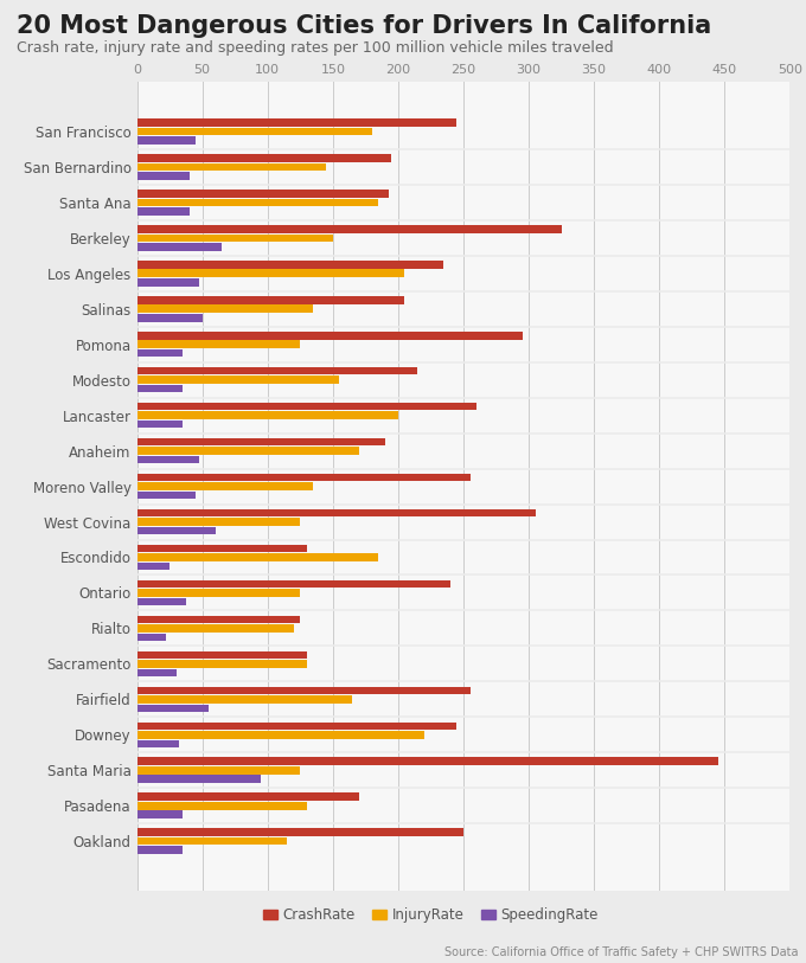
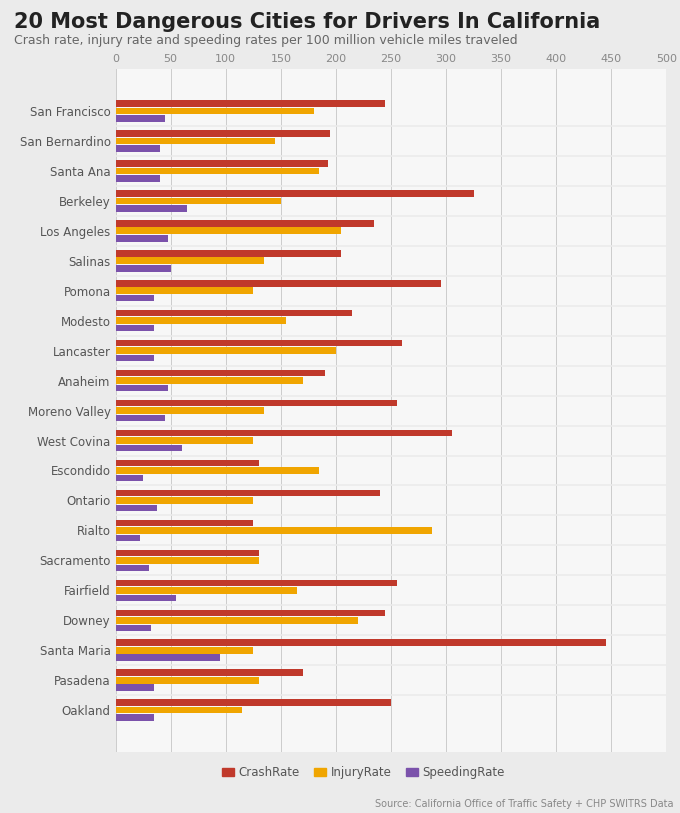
InjuryRate/Rialto: 120 -> 287
